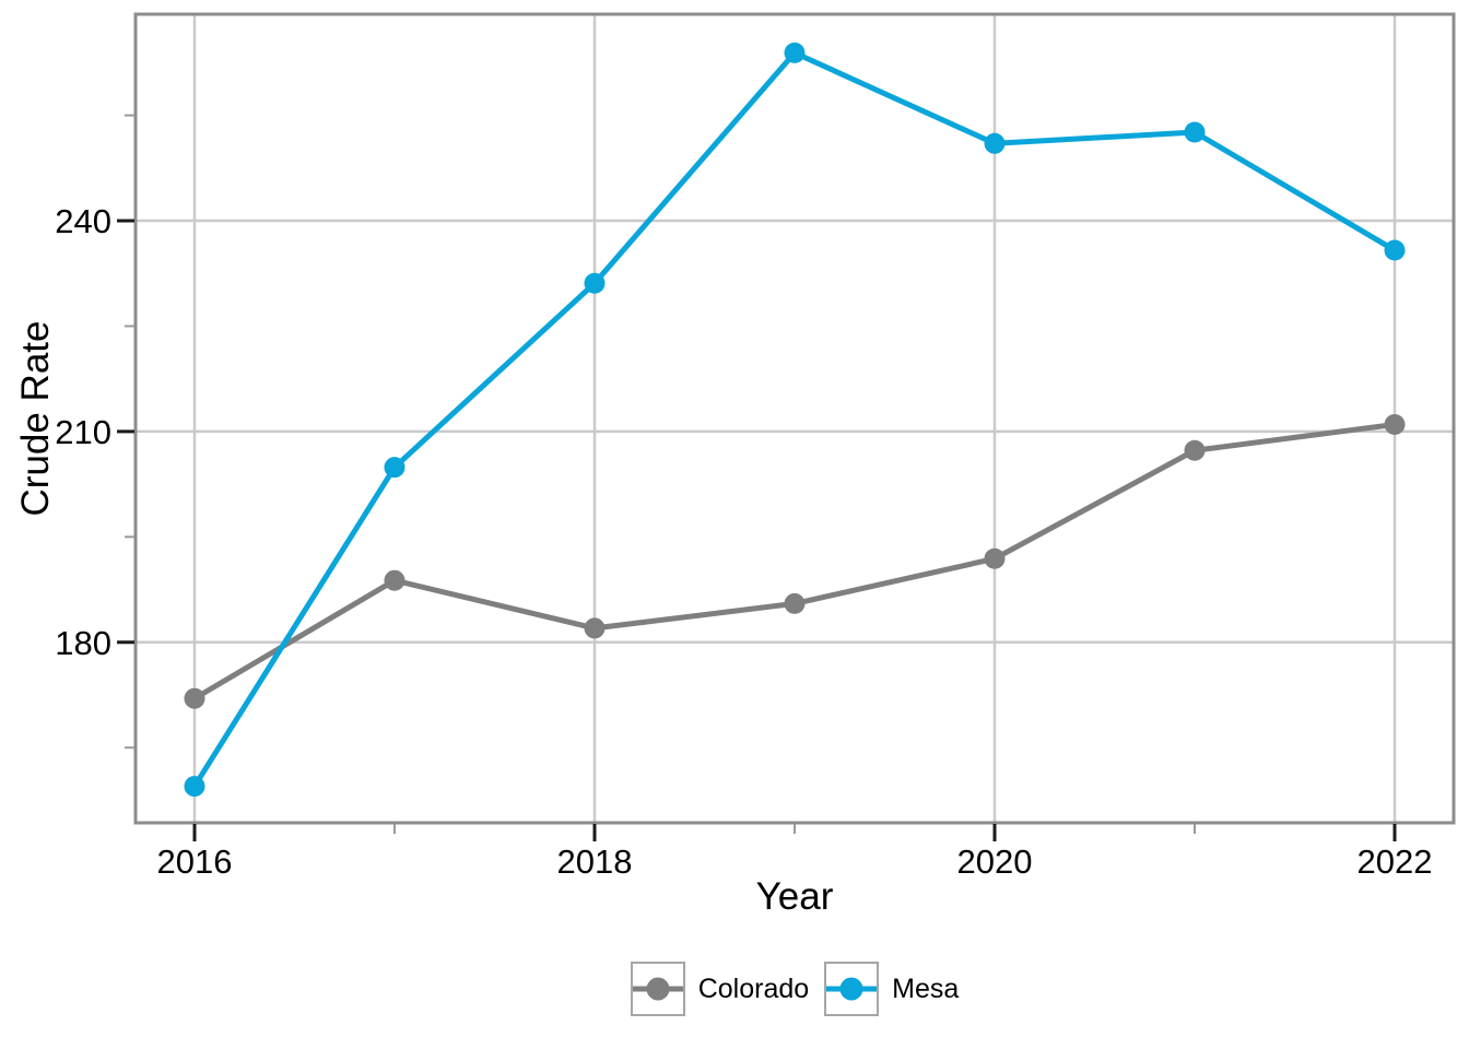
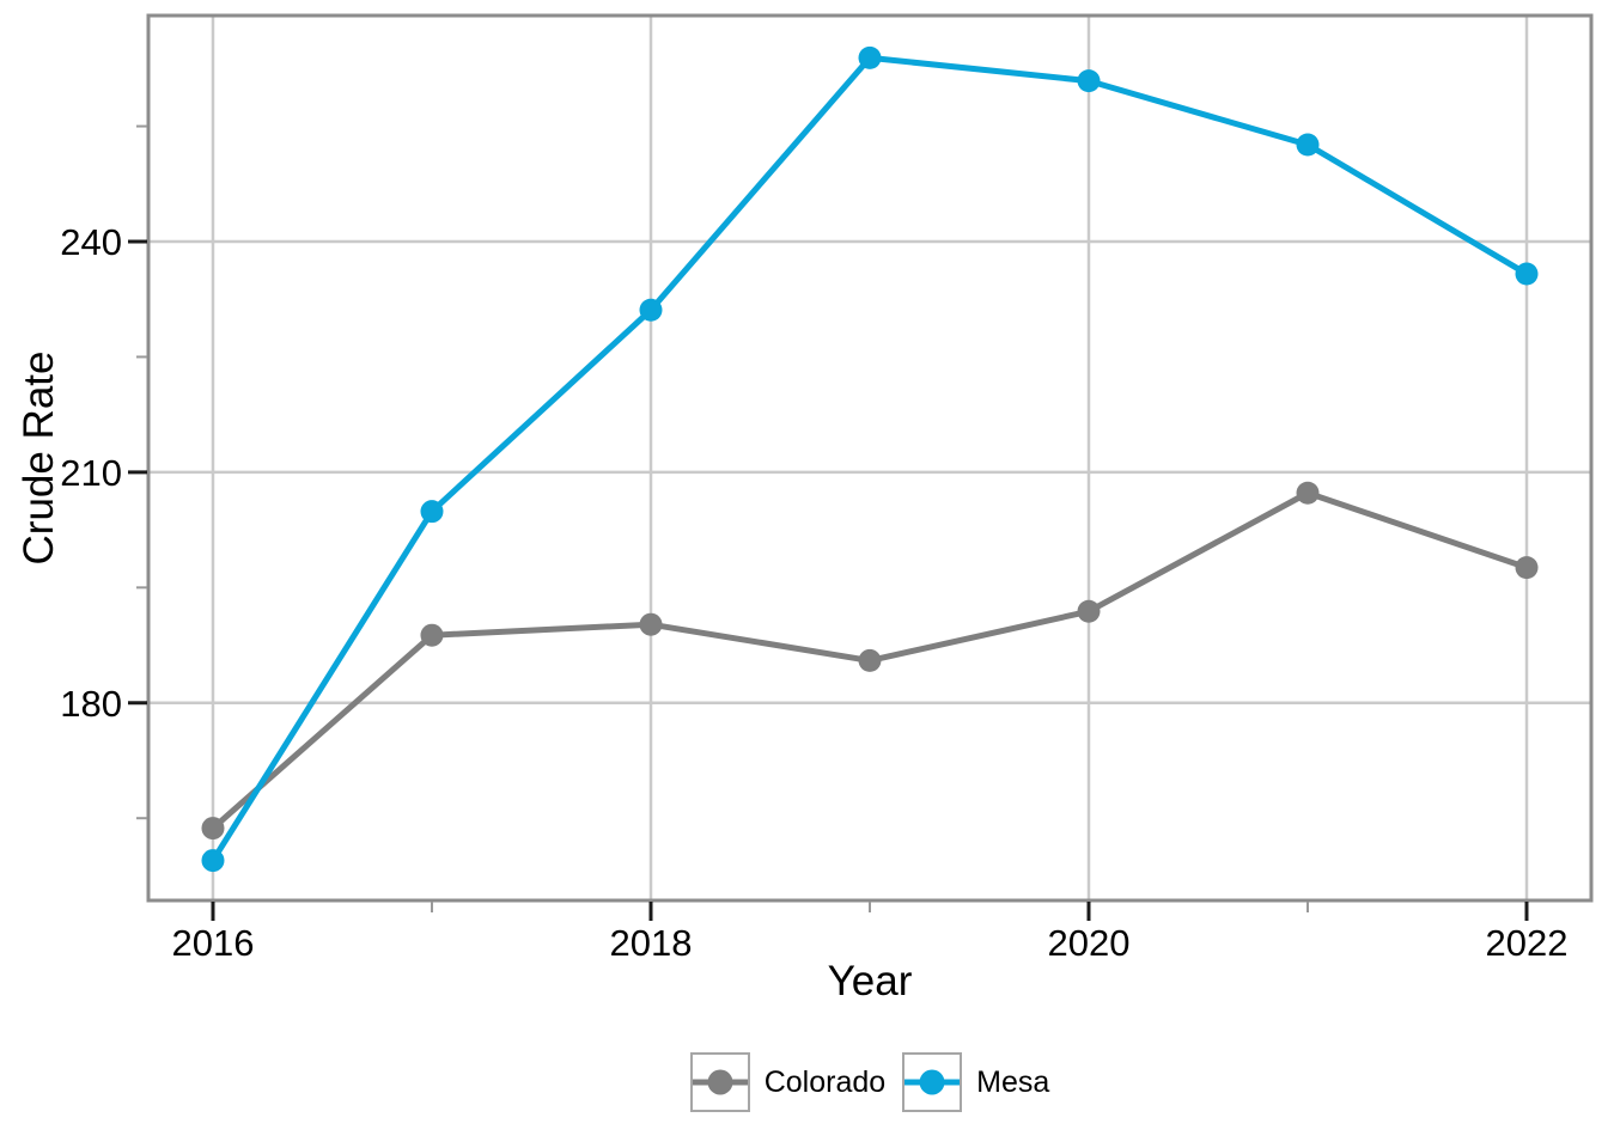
Colorado/2016: 172 -> 164
Colorado/2018: 182 -> 190
Mesa/2020: 251 -> 261
Colorado/2022: 211 -> 198
